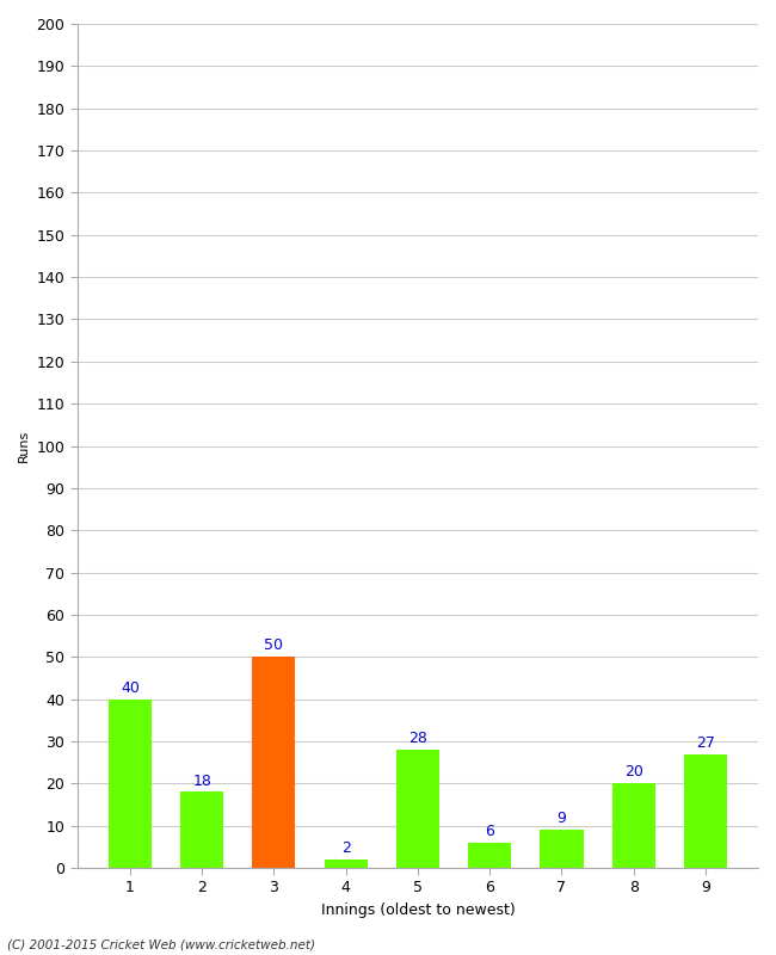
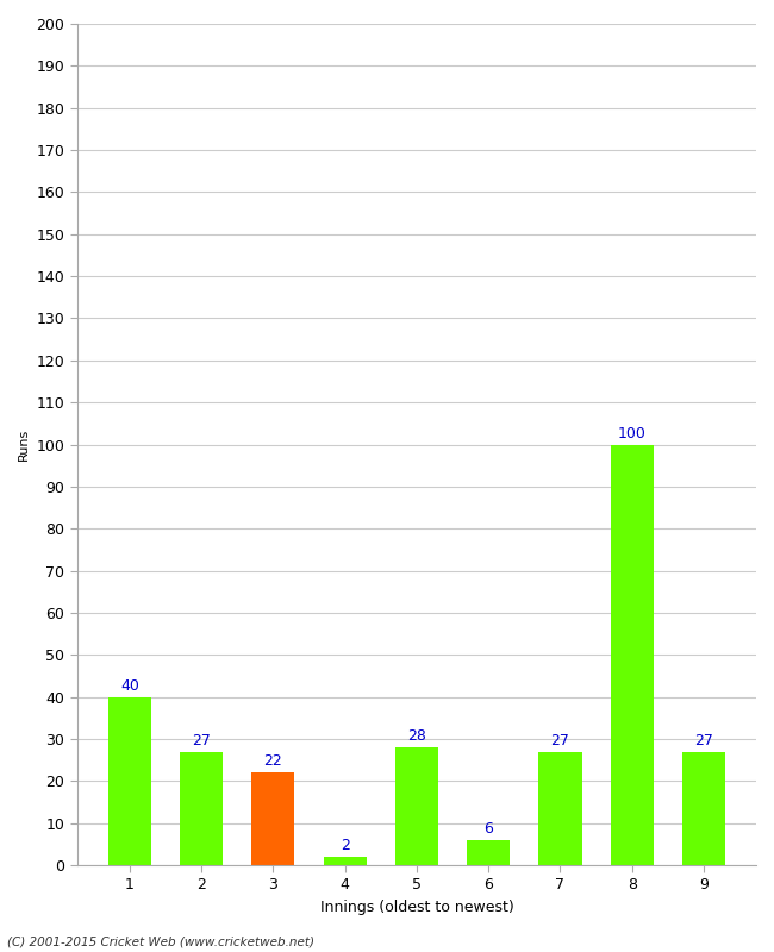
2: 18 -> 27
3: 50 -> 22
7: 9 -> 27
8: 20 -> 100
